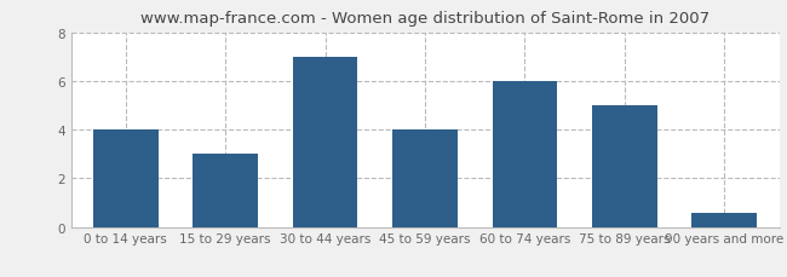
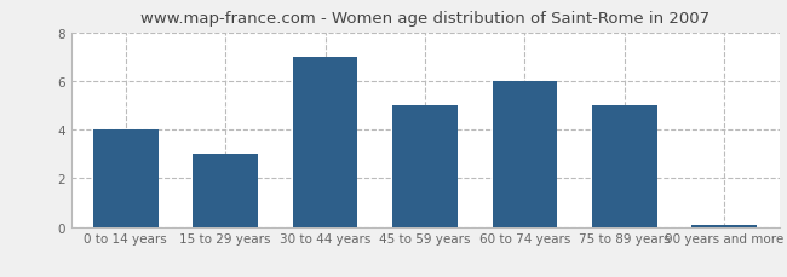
45 to 59 years: 4.00 -> 5.00
90 years and more: 0.60 -> 0.07
